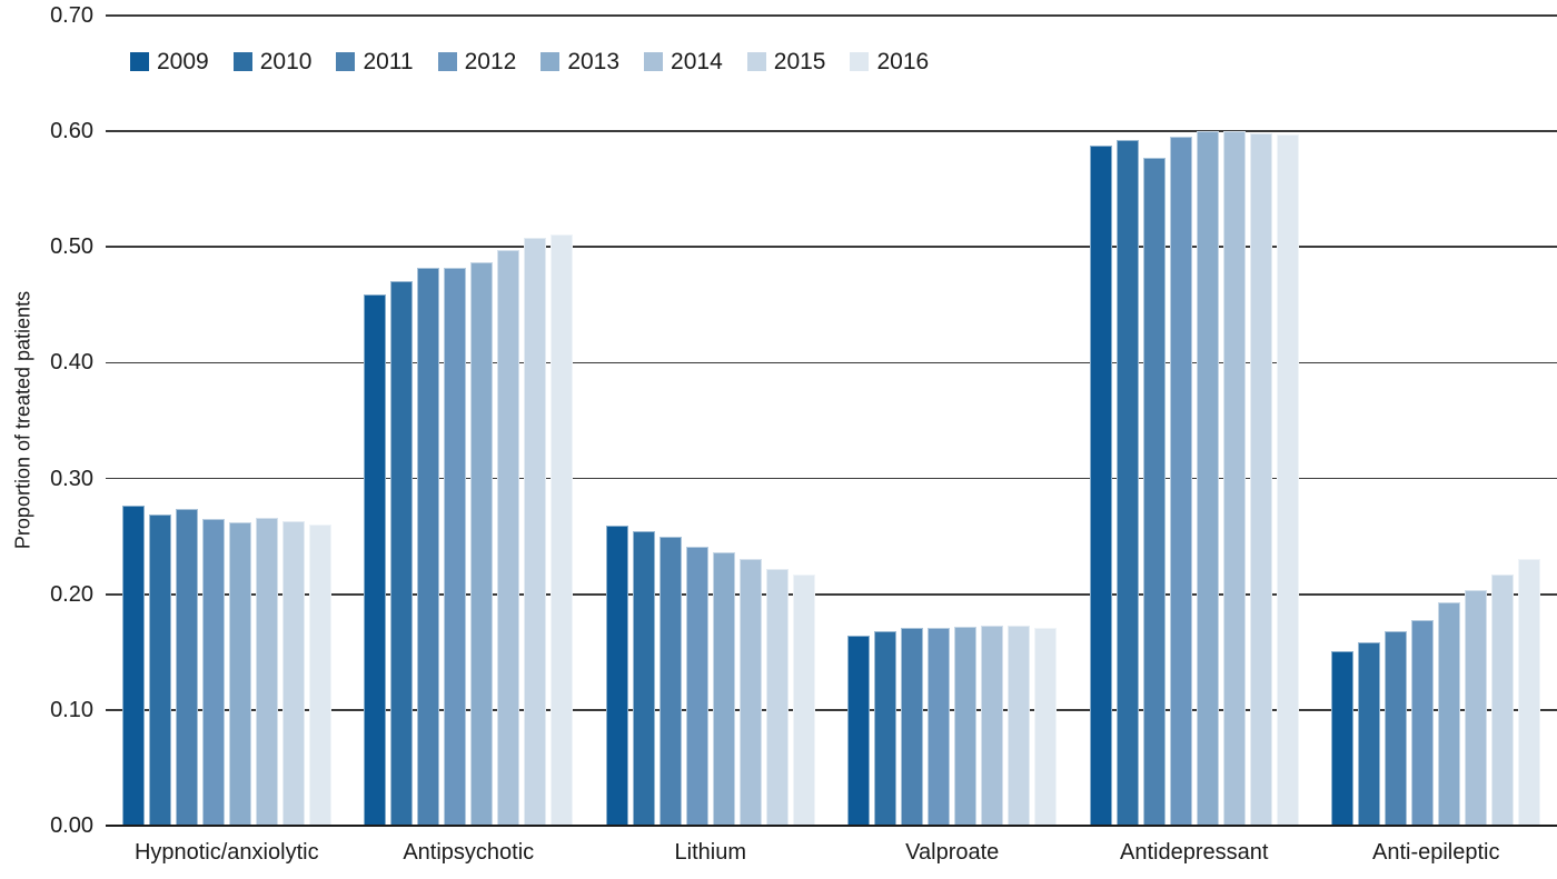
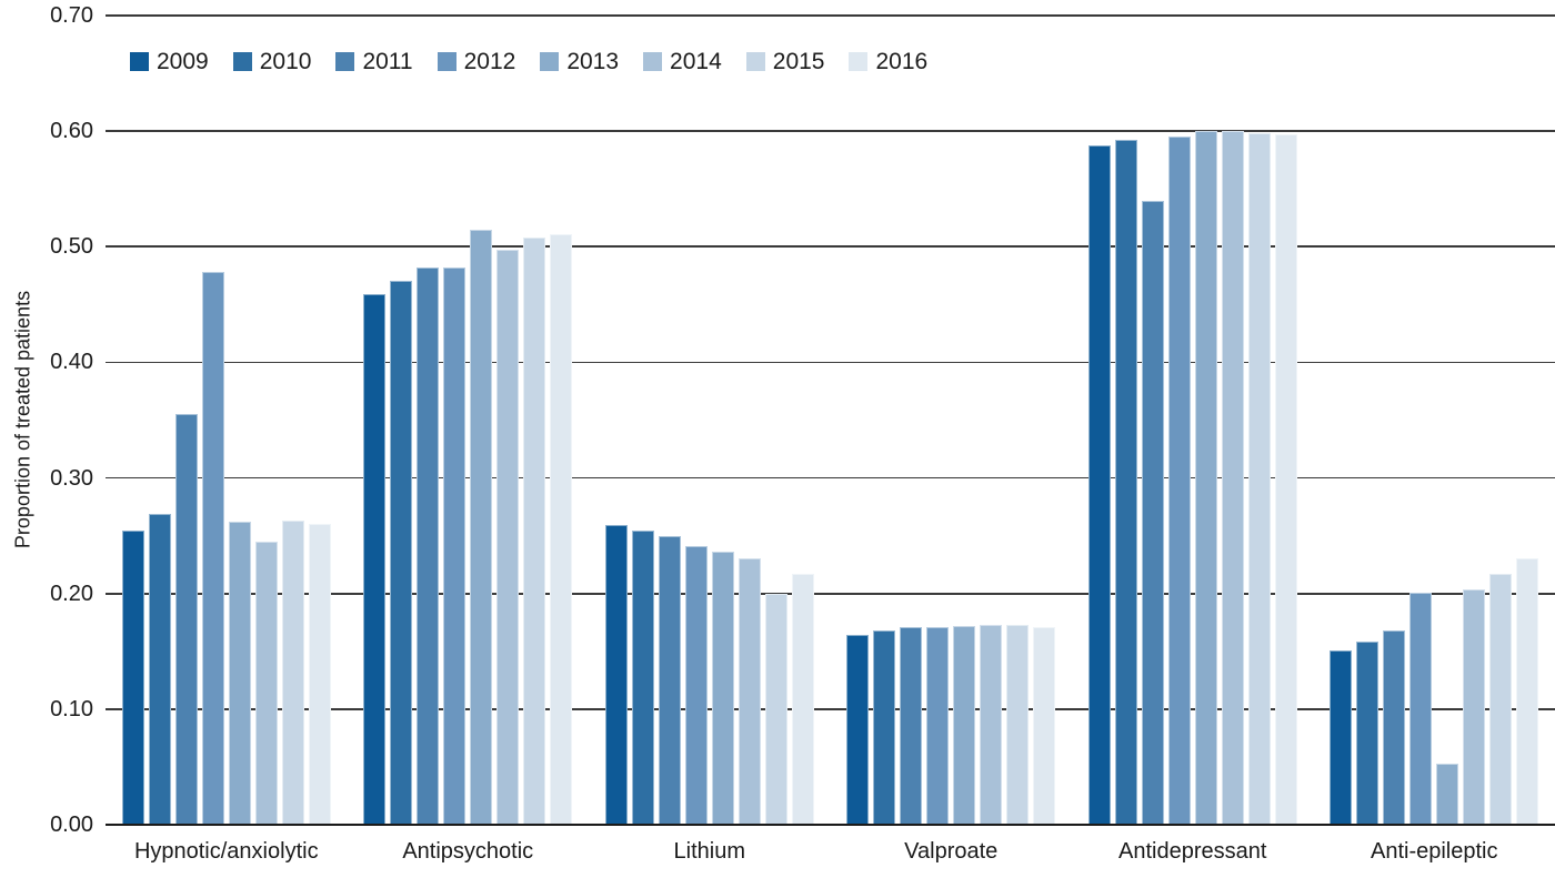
2009/Hypnotic/anxiolytic: 0.277 -> 0.254
2011/Hypnotic/anxiolytic: 0.274 -> 0.355
2012/Hypnotic/anxiolytic: 0.265 -> 0.478
2014/Hypnotic/anxiolytic: 0.266 -> 0.245
2013/Antipsychotic: 0.487 -> 0.515
2015/Lithium: 0.222 -> 0.200
2011/Antidepressant: 0.577 -> 0.540
2012/Anti-epileptic: 0.178 -> 0.201
2013/Anti-epileptic: 0.193 -> 0.053
